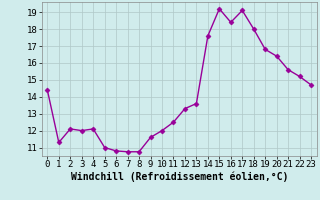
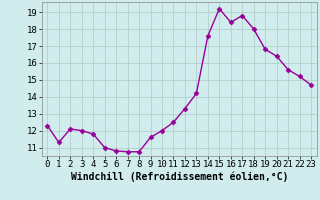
0: 14.4 -> 12.3
4: 12.1 -> 11.8
13: 13.6 -> 14.2
17: 19.1 -> 18.8
